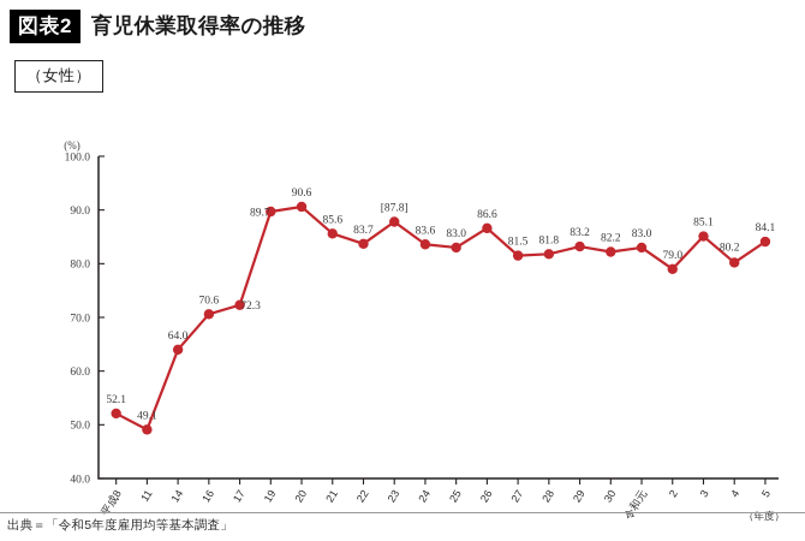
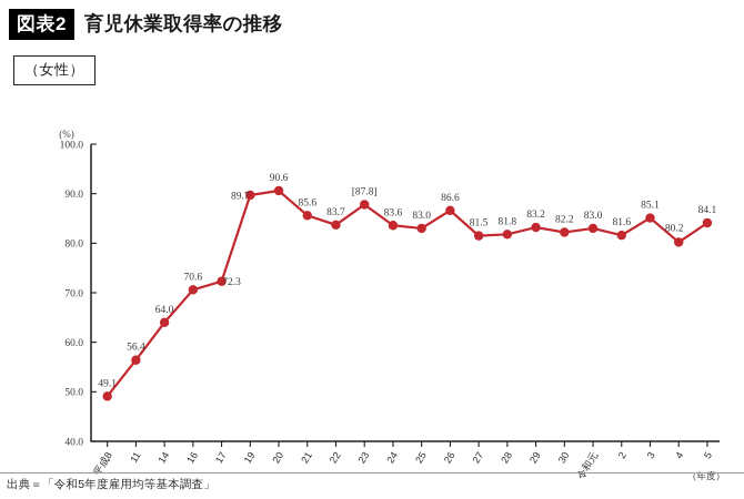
平成8: 52.1 -> 49.1
11: 49.1 -> 56.4
2: 79.0 -> 81.6
